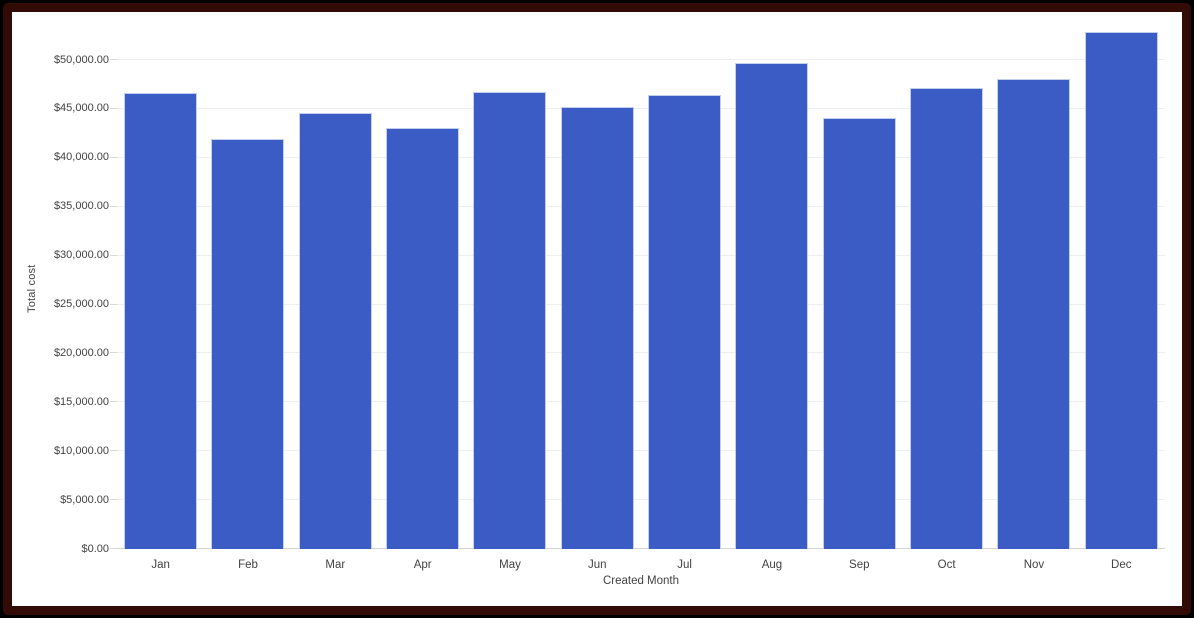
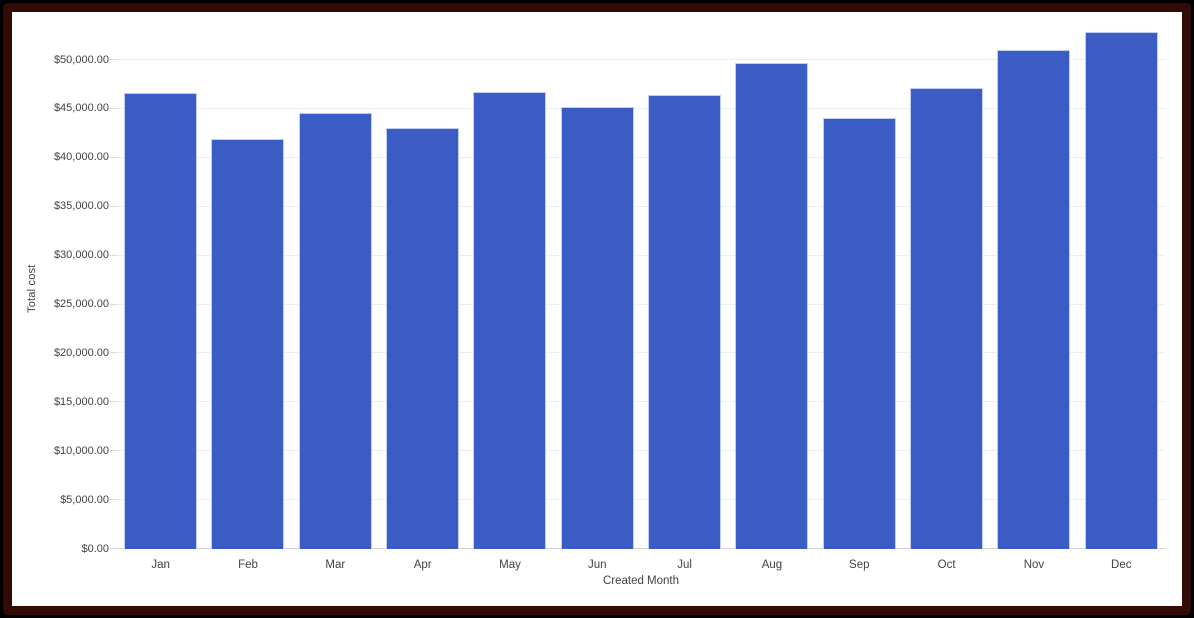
Nov: $48000 -> $51000
